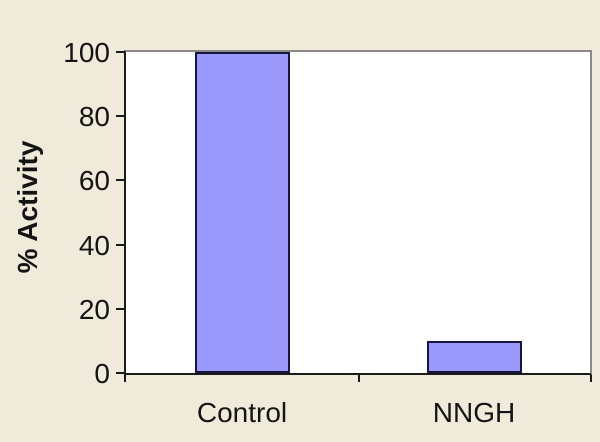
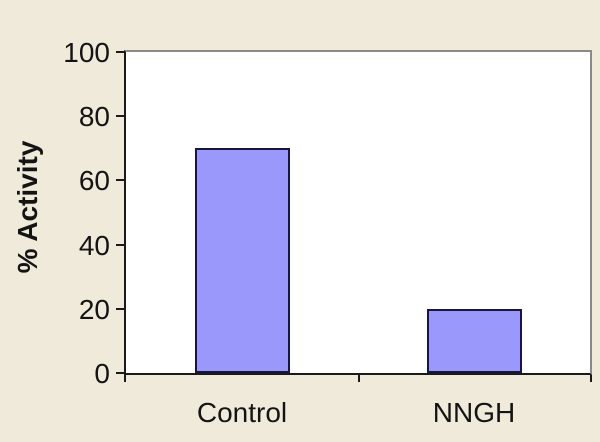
Control: 100 -> 70
NNGH: 10 -> 20
